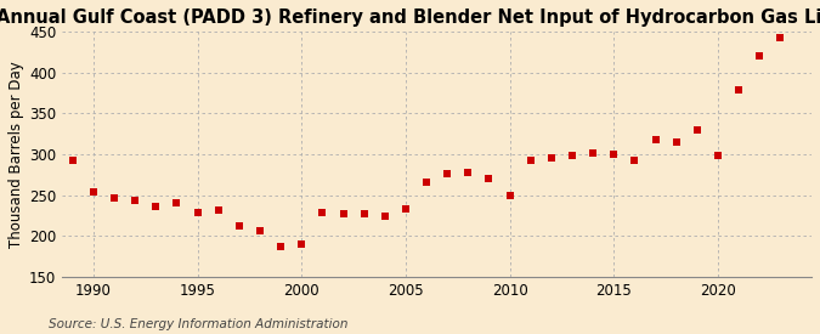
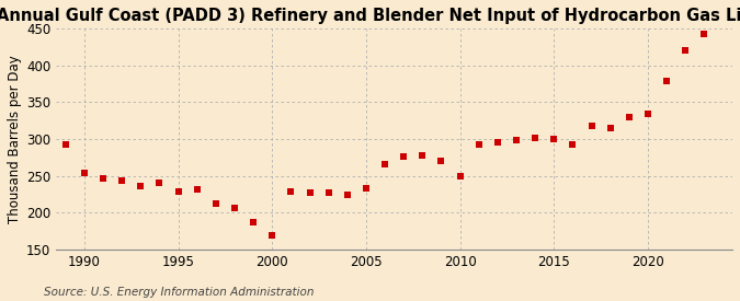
2000: 190 -> 170
2020: 298 -> 334
